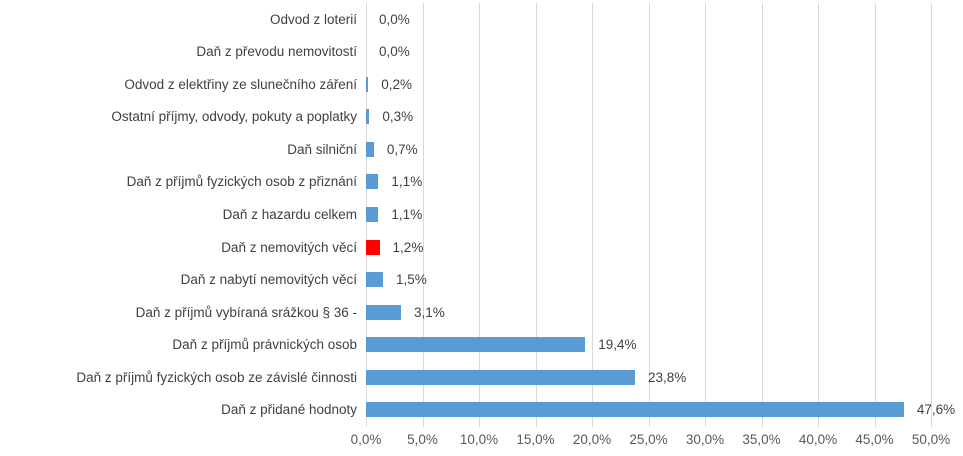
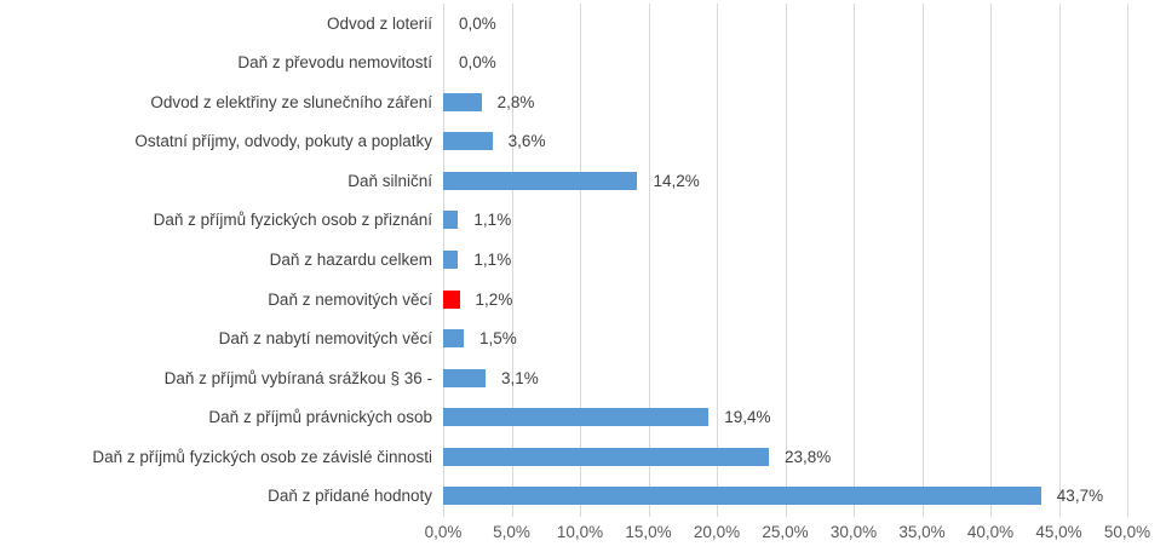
Odvod z elektřiny ze slunečního záření: 0,2% -> 2,8%
Ostatní příjmy, odvody, pokuty a poplatky: 0,3% -> 3,6%
Daň silniční: 0,7% -> 14,2%
Daň z přidané hodnoty: 47,6% -> 43,7%
